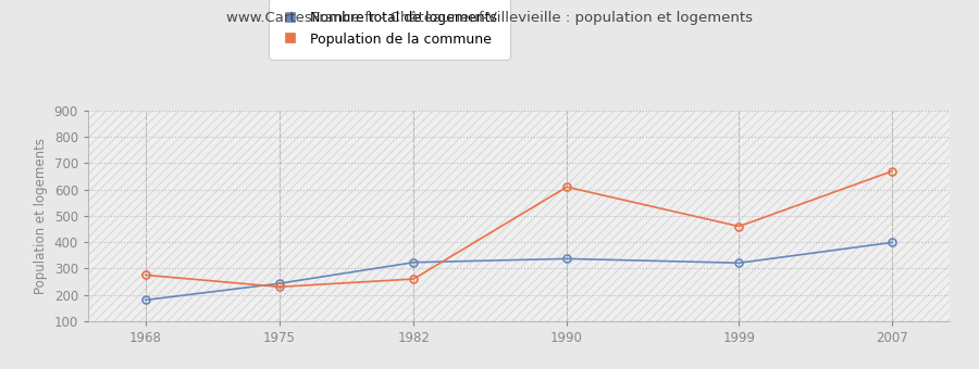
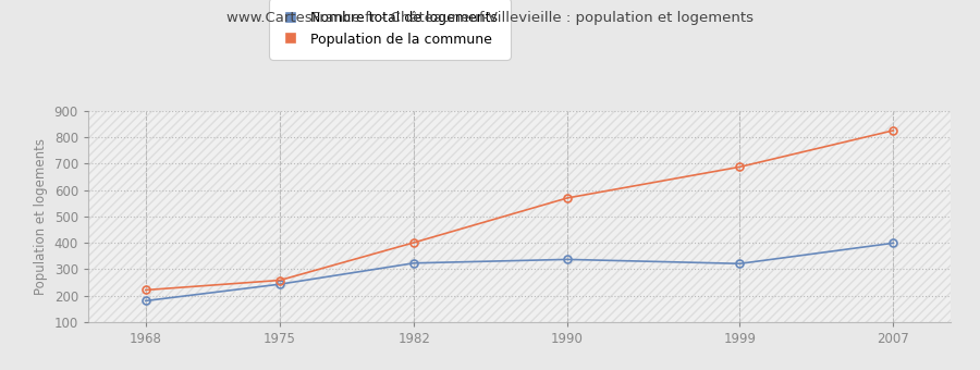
Population de la commune/1968: 275 -> 221
Population de la commune/1975: 230 -> 258
Population de la commune/1982: 260 -> 401
Population de la commune/1990: 610 -> 570
Population de la commune/1999: 460 -> 688
Population de la commune/2007: 670 -> 826
